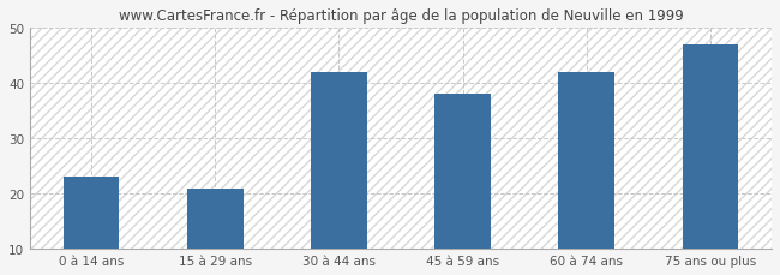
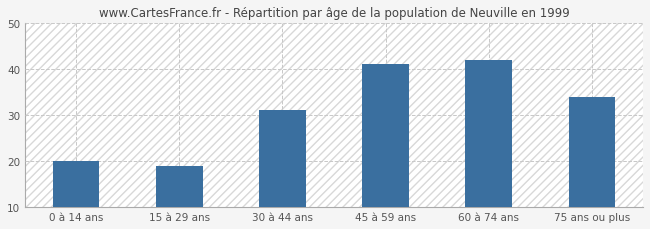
0 à 14 ans: 23 -> 20
15 à 29 ans: 21 -> 19
30 à 44 ans: 42 -> 31
45 à 59 ans: 38 -> 41
75 ans ou plus: 47 -> 34
